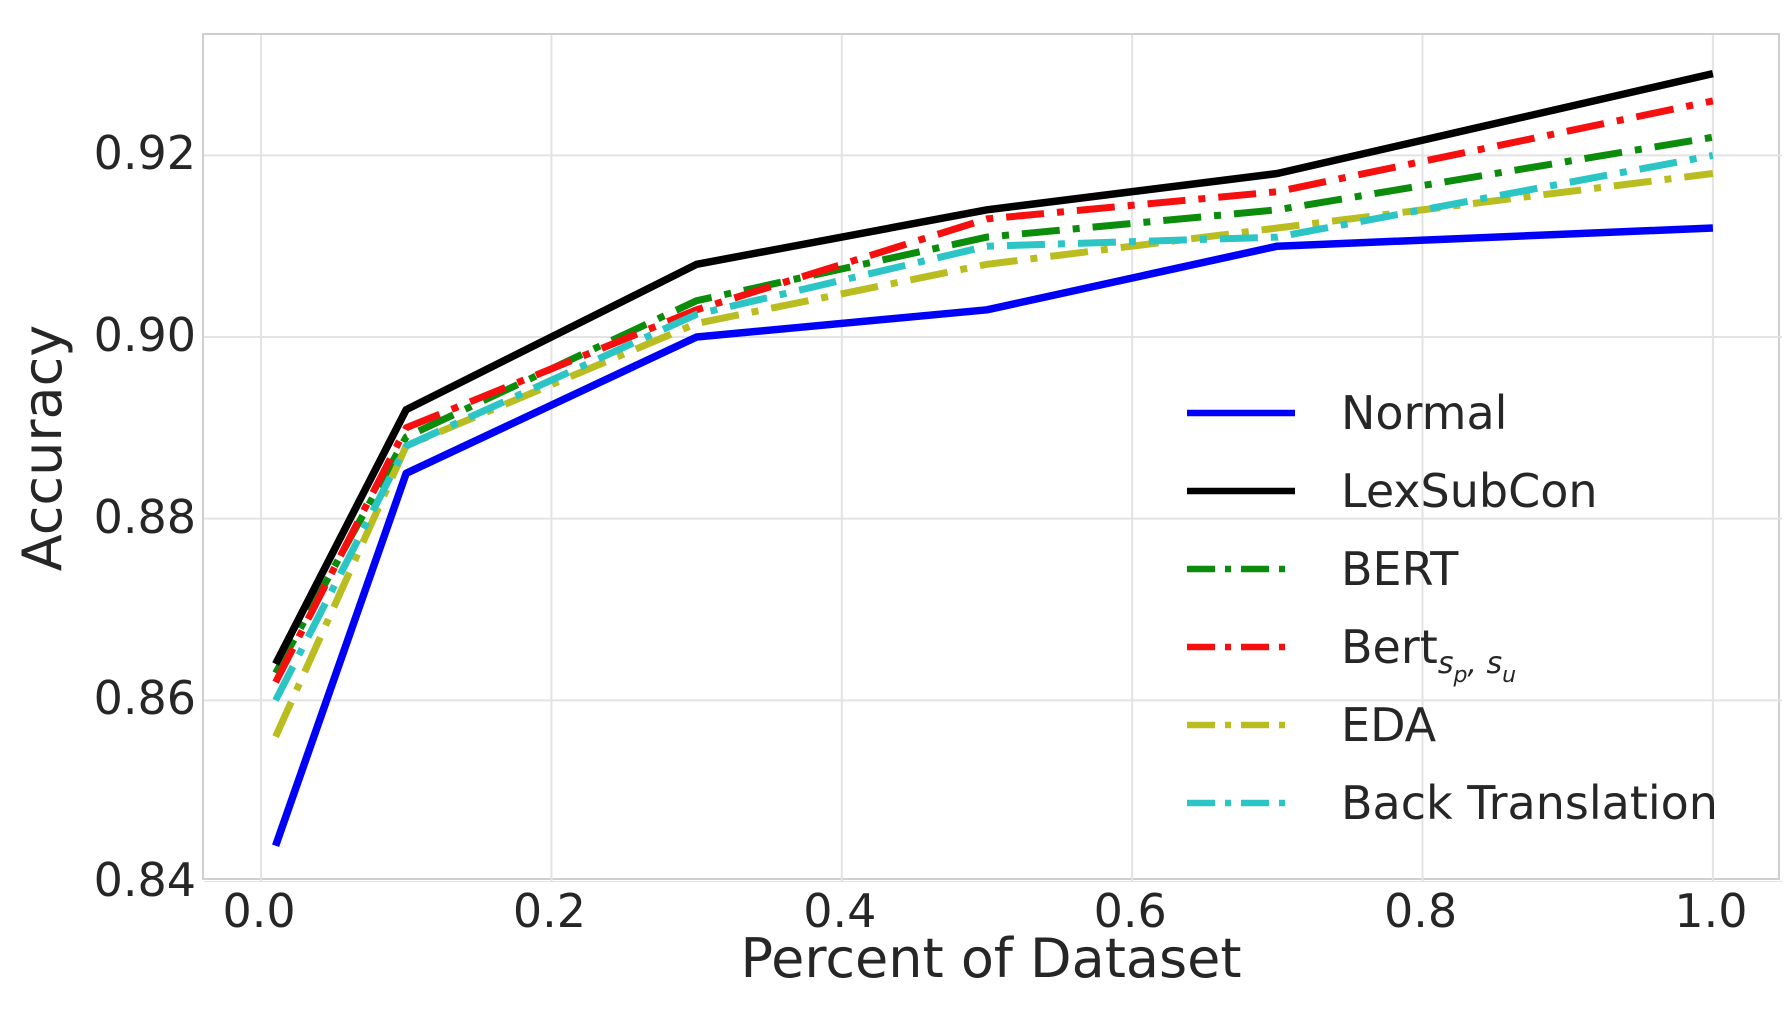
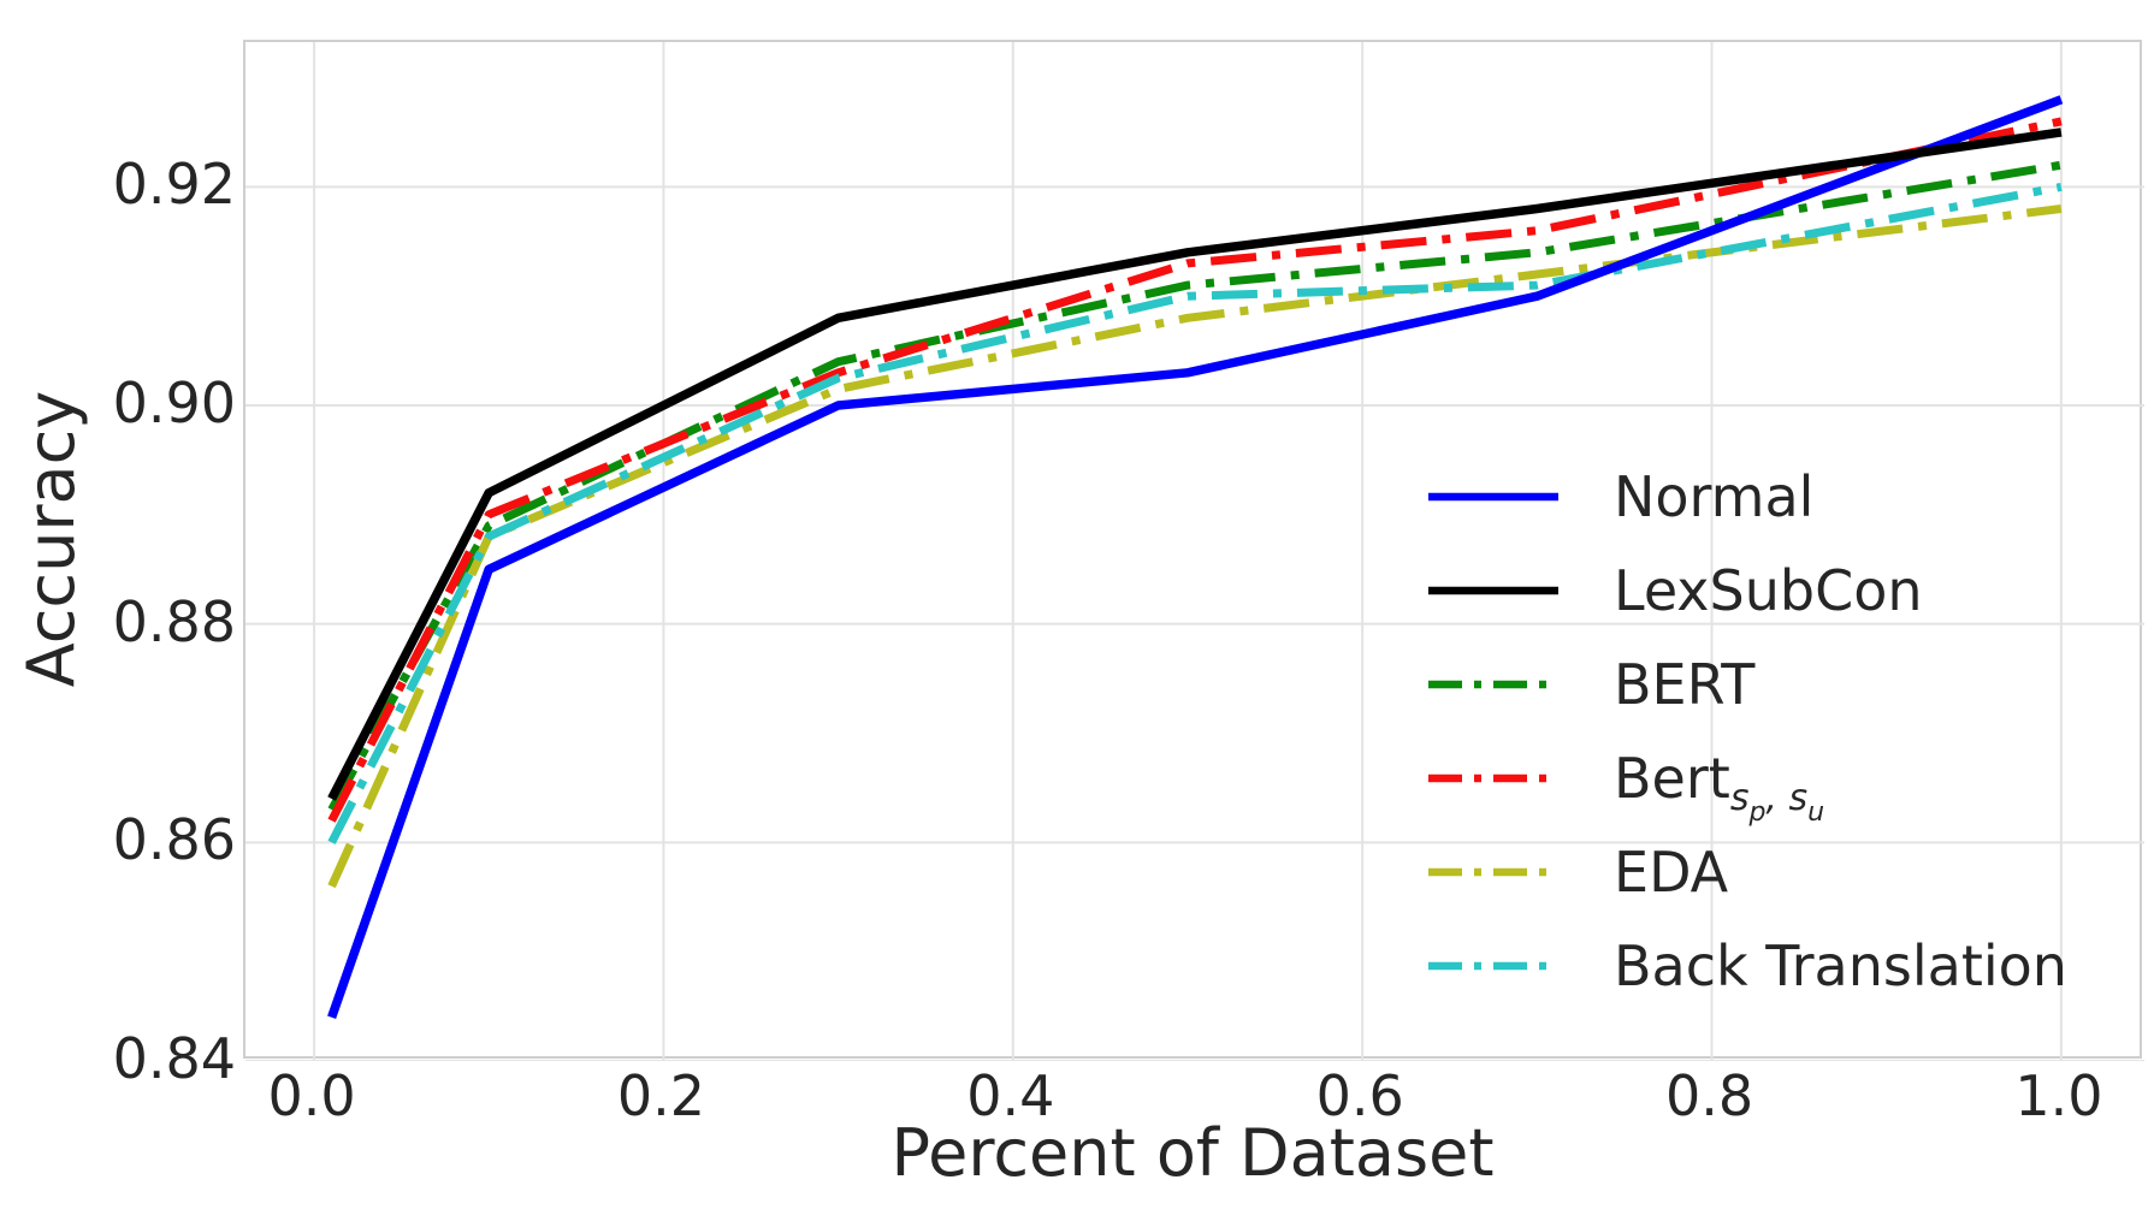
Normal/1.0: 0.912 -> 0.928
LexSubCon/1.0: 0.929 -> 0.925
